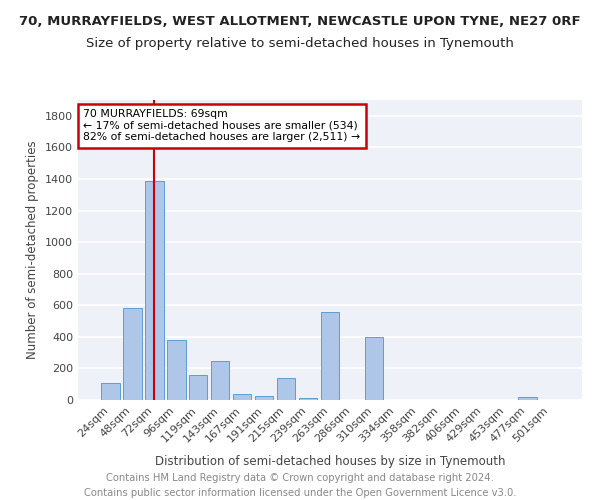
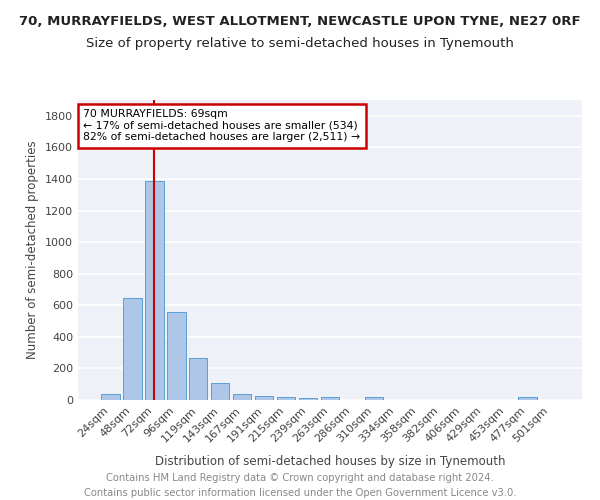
24sqm: 110 -> 40
48sqm: 580 -> 640
96sqm: 380 -> 560
119sqm: 160 -> 260
143sqm: 250 -> 110
215sqm: 140 -> 20
263sqm: 560 -> 20
310sqm: 400 -> 20
